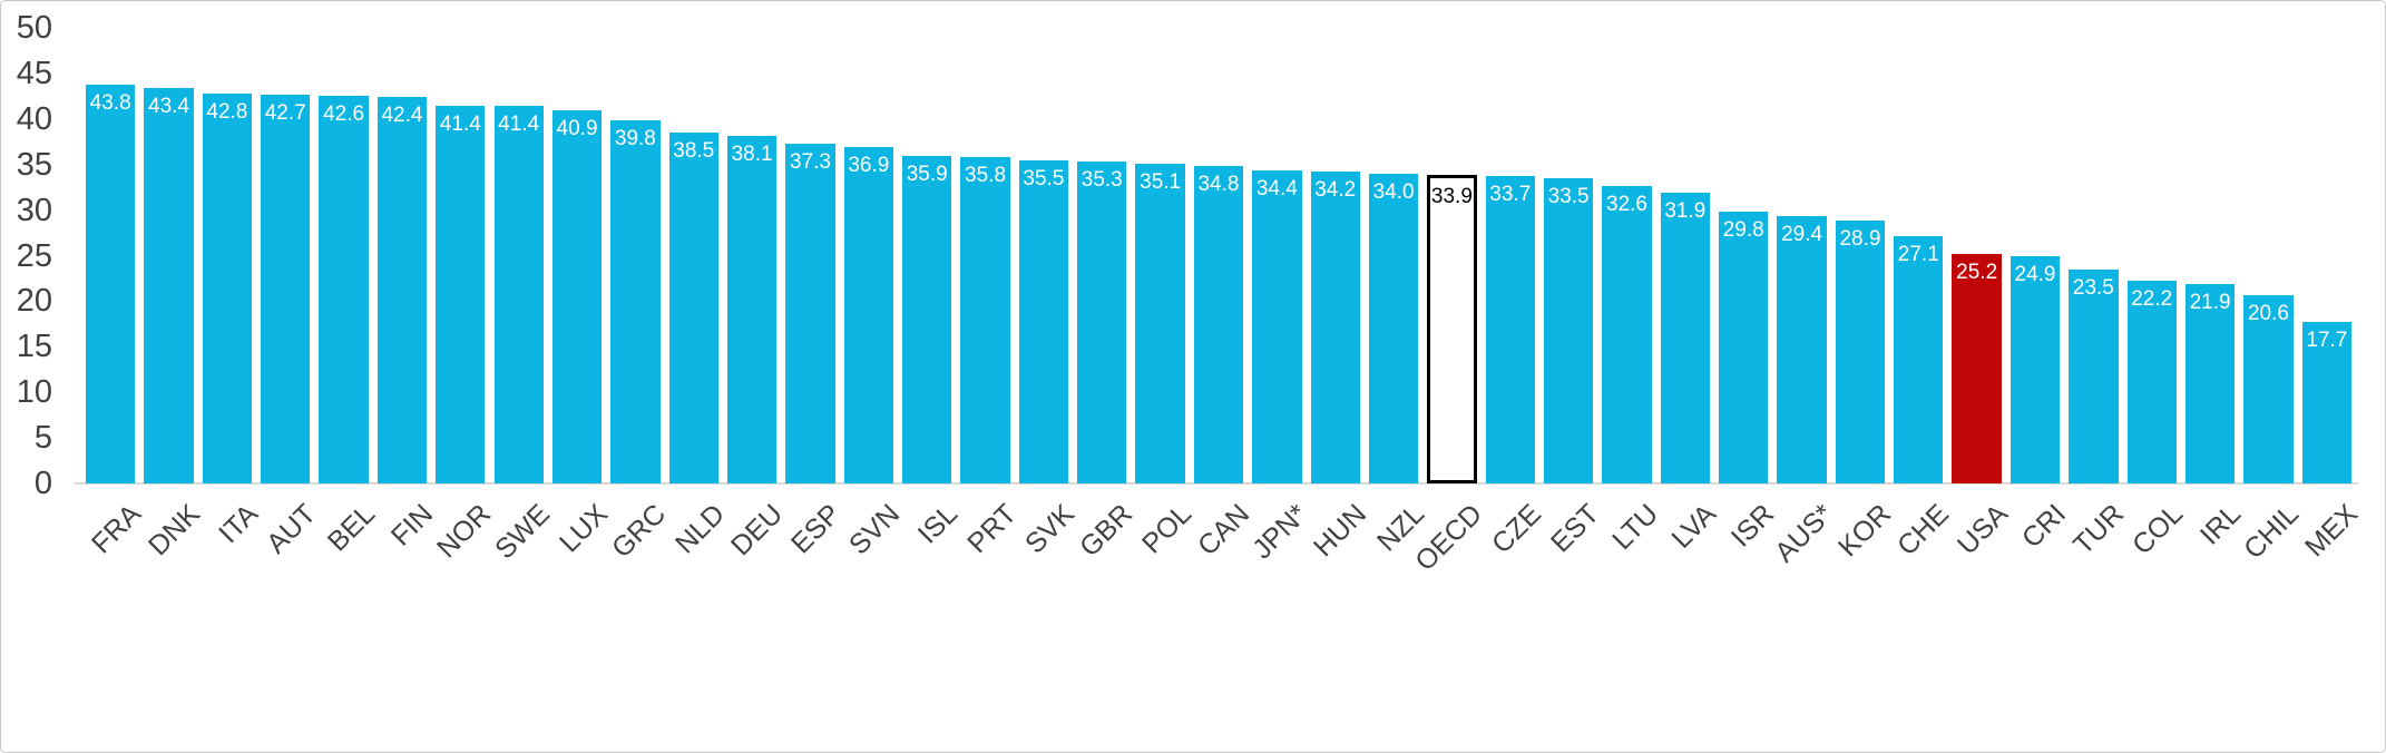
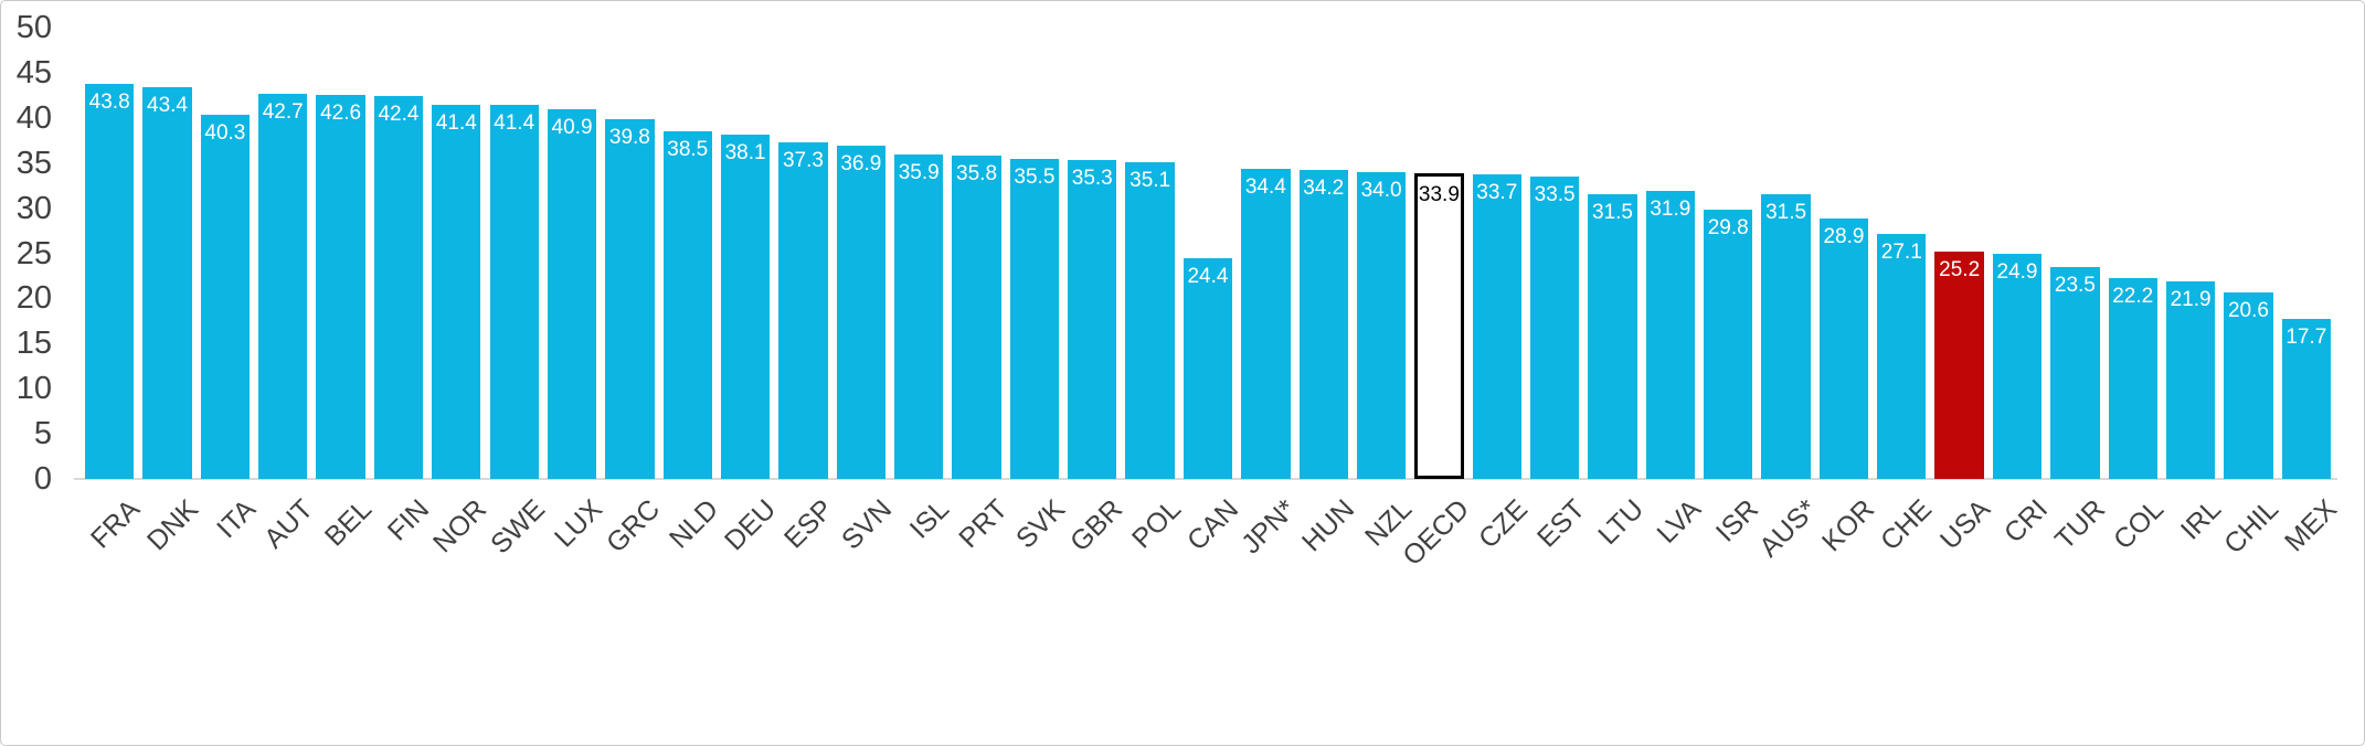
ITA: 42.8 -> 40.3
CAN: 34.8 -> 24.4
LTU: 32.6 -> 31.5
AUS*: 29.4 -> 31.5
